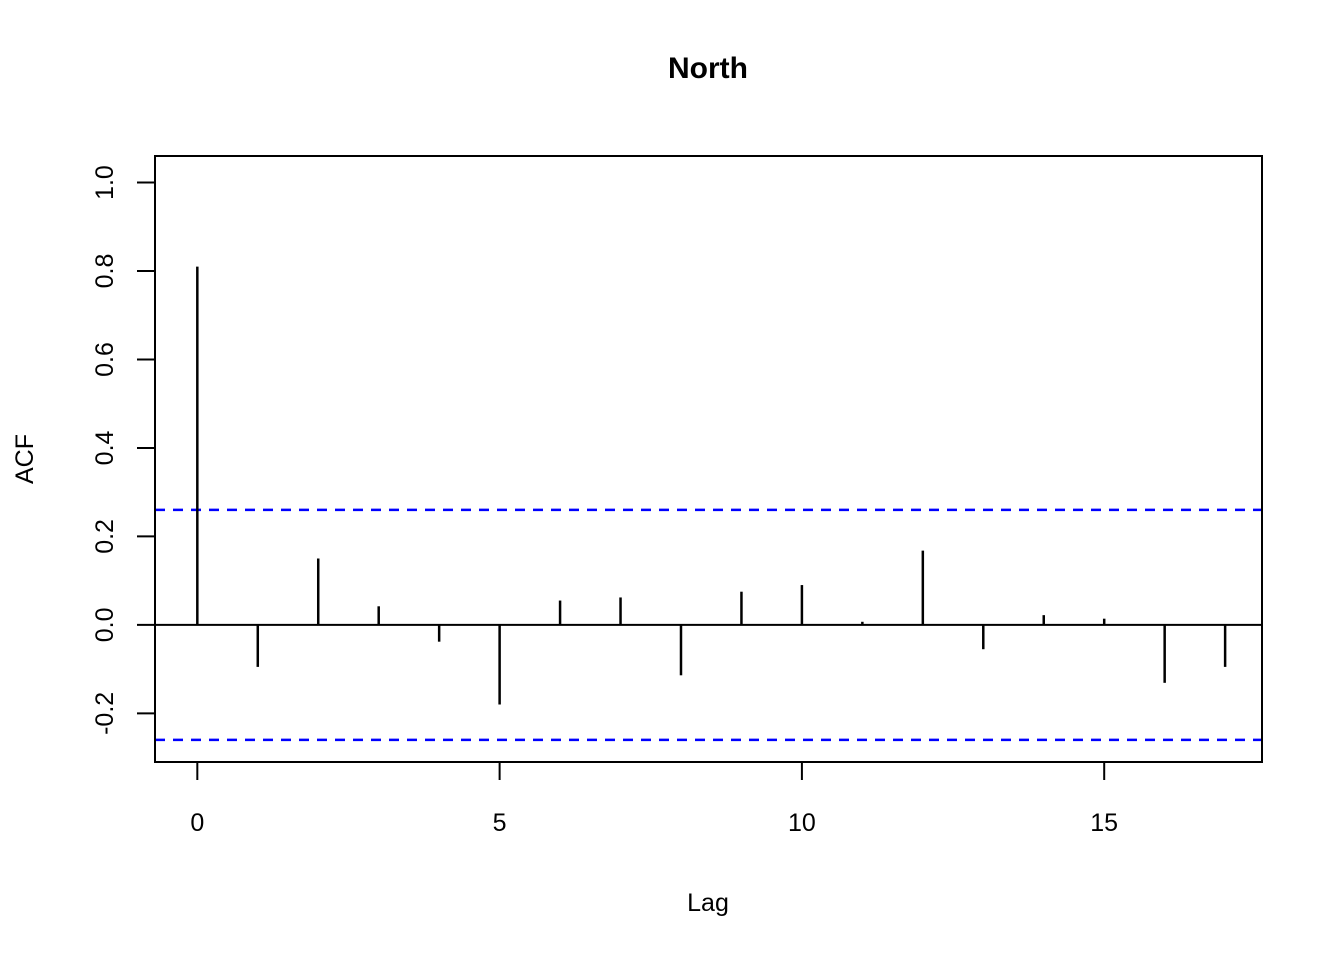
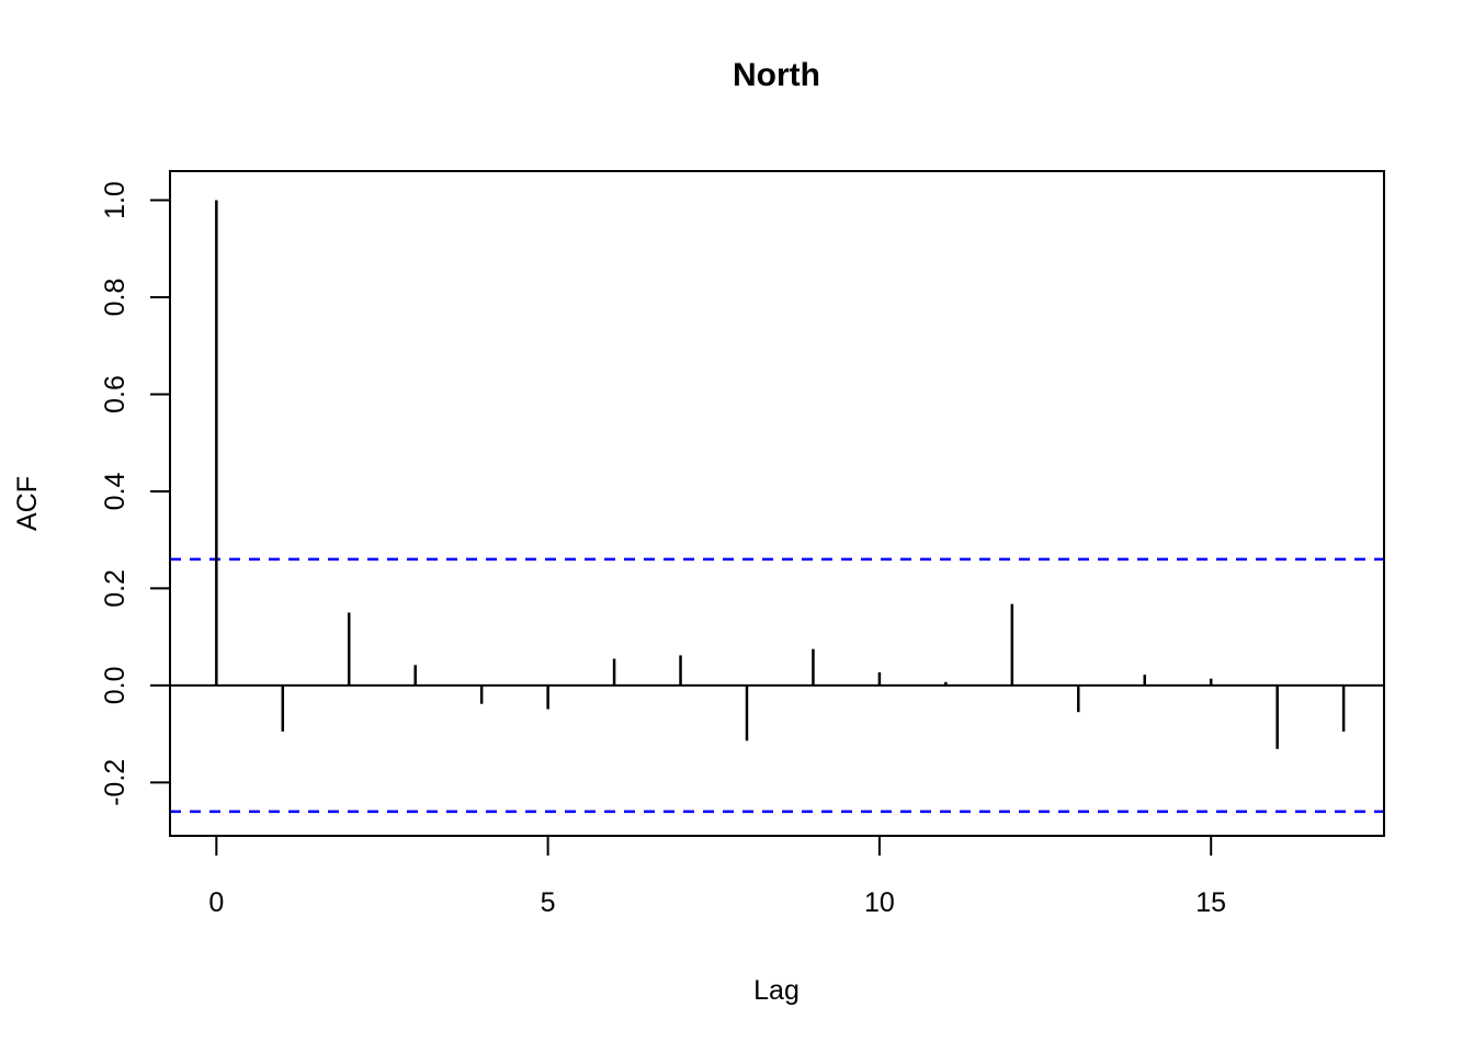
0: 0.81 -> 1.00
5: -0.18 -> -0.05
10: 0.09 -> 0.03
